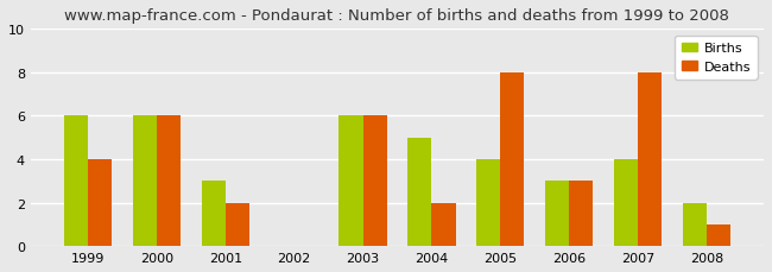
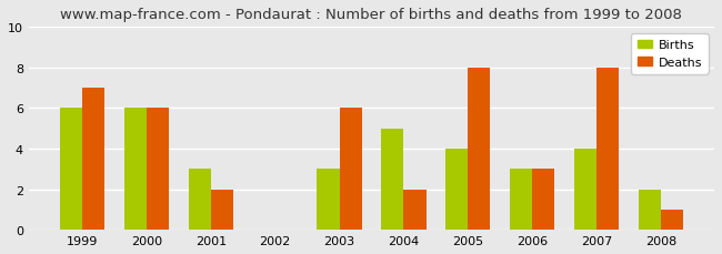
Deaths/1999: 4 -> 7
Births/2003: 6 -> 3
